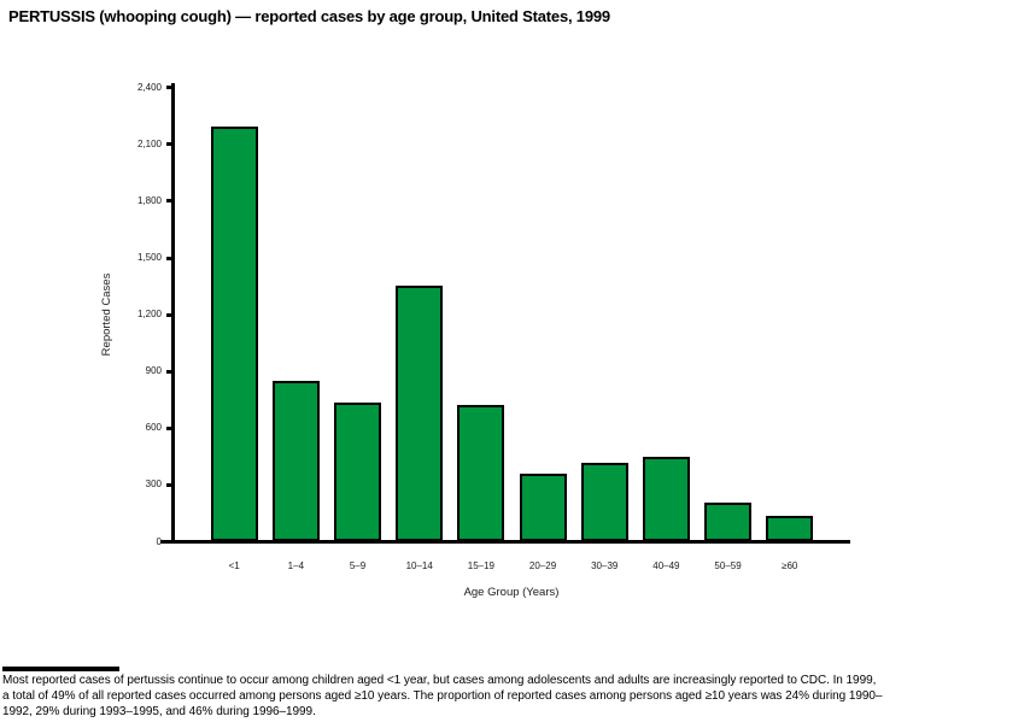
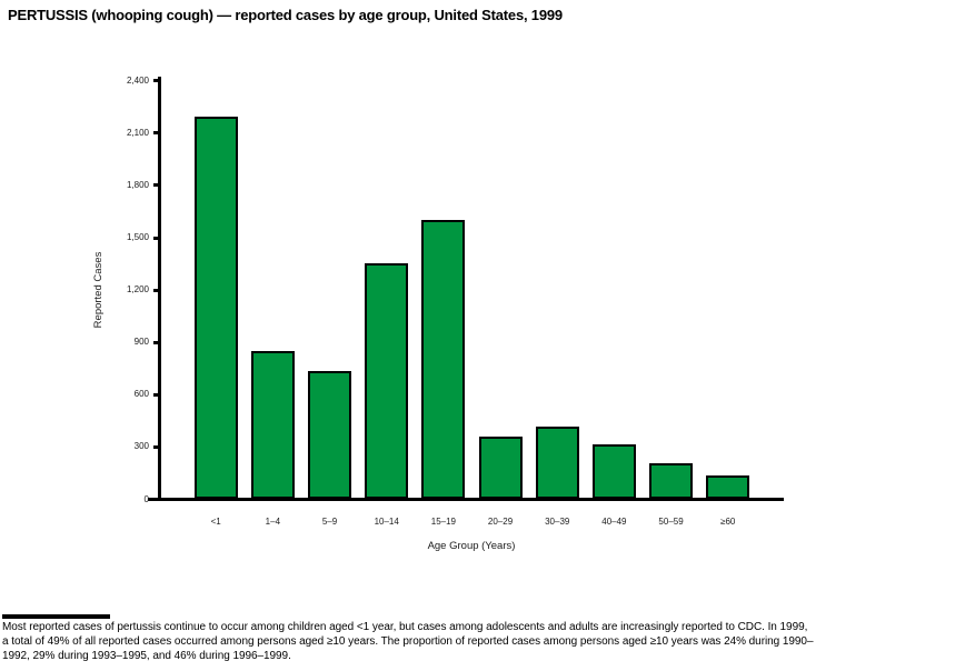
15–19: 720 -> 1600
40–49: 440 -> 310
